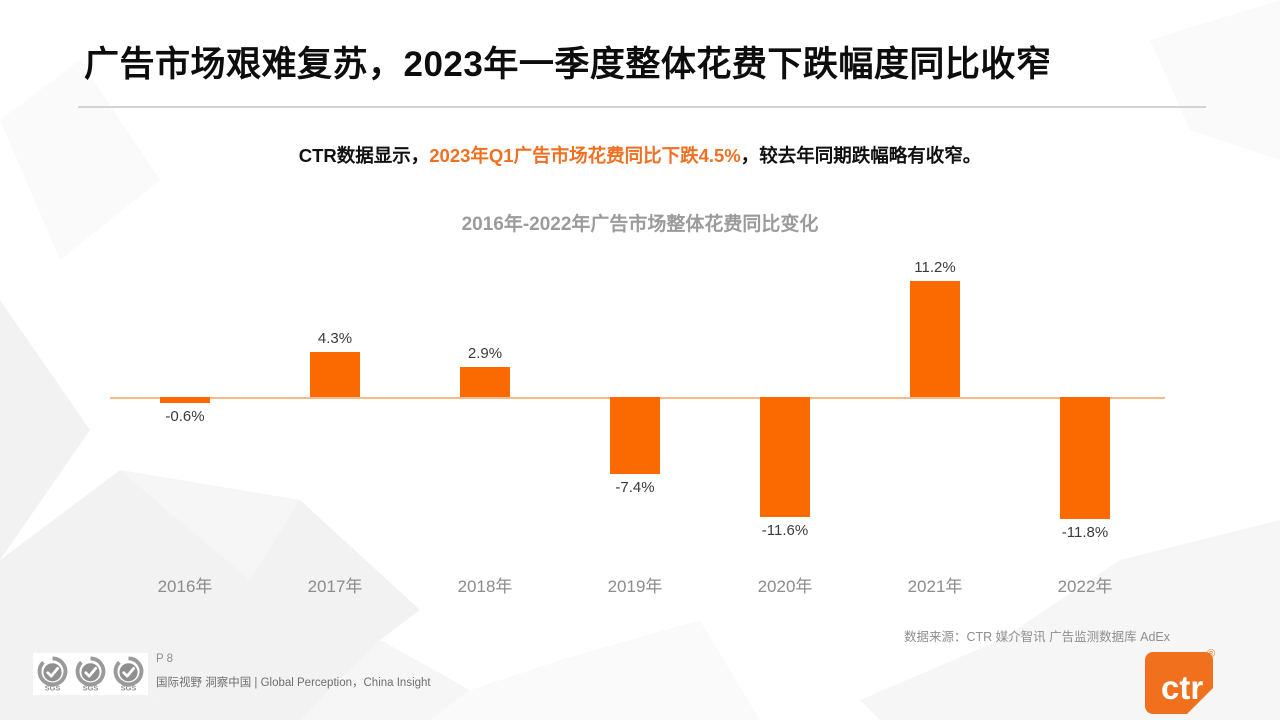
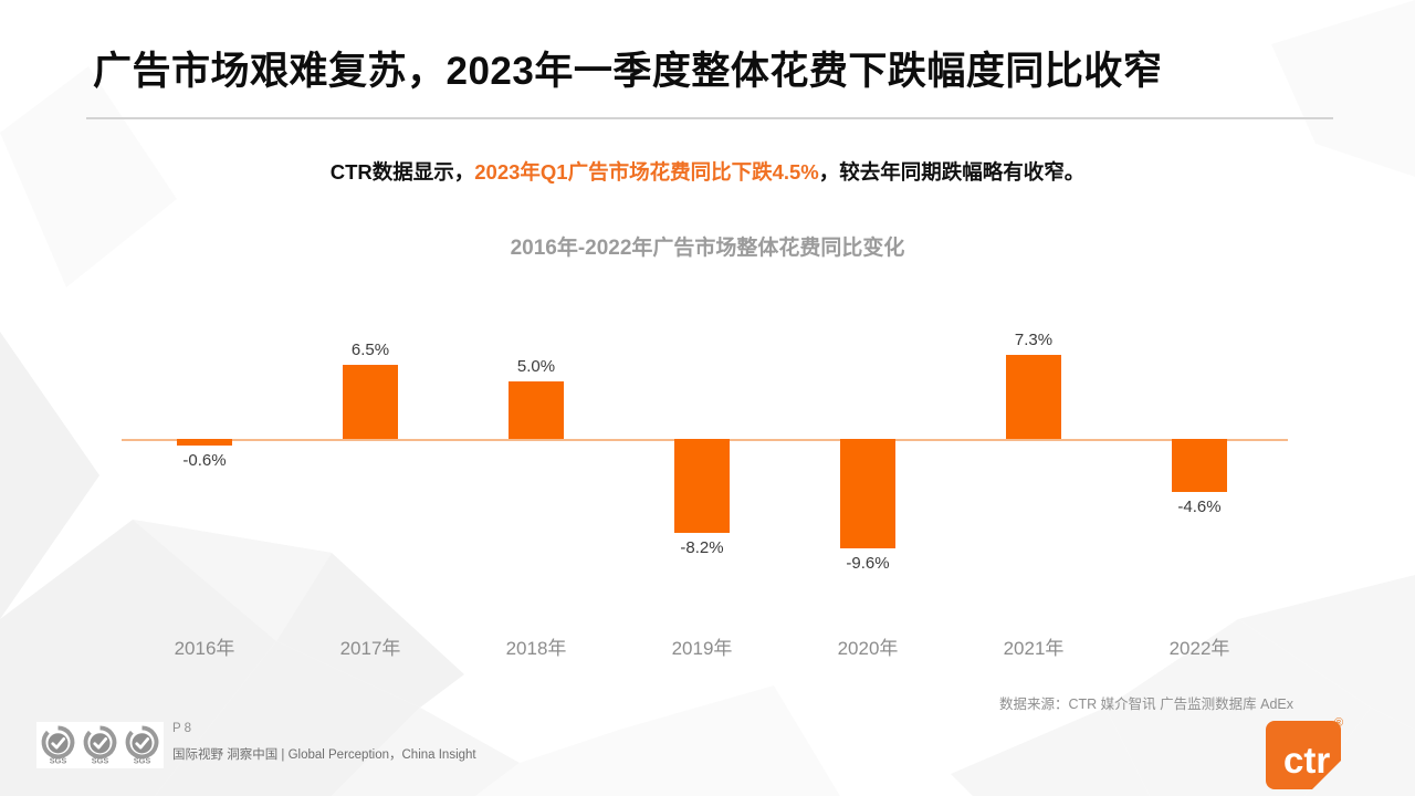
2017年: 4.3% -> 6.5%
2018年: 2.9% -> 5.0%
2019年: -7.4% -> -8.2%
2020年: -11.6% -> -9.6%
2021年: 11.2% -> 7.3%
2022年: -11.8% -> -4.6%
